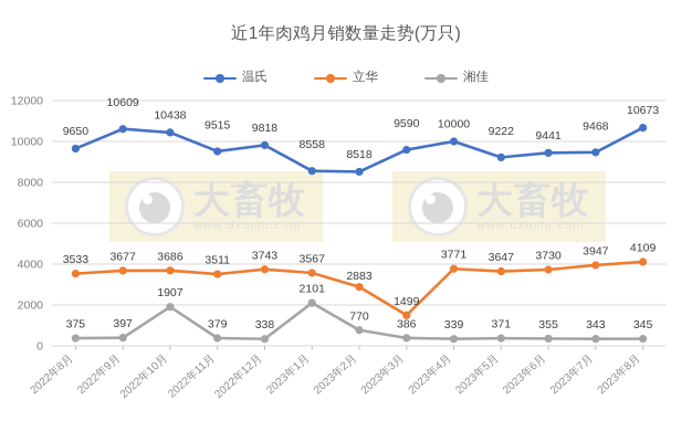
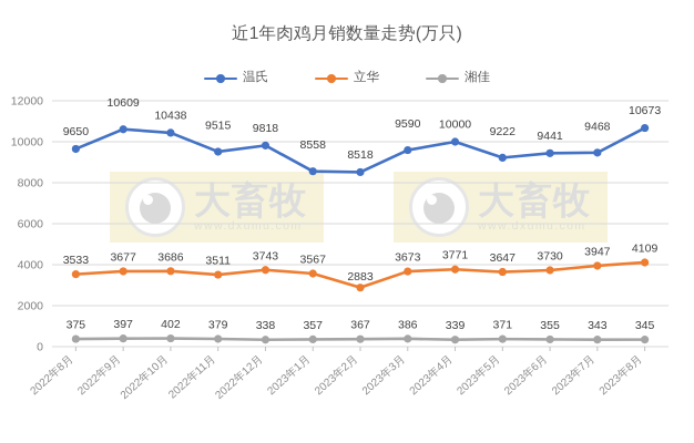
湘佳/2022年10月: 1907 -> 402
湘佳/2023年1月: 2101 -> 357
湘佳/2023年2月: 770 -> 367
立华/2023年3月: 1499 -> 3673
